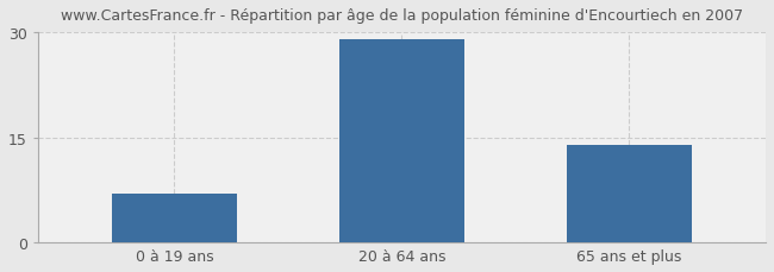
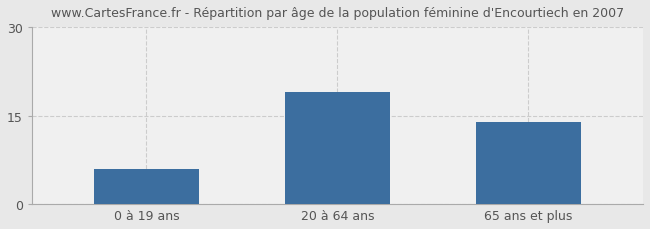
0 à 19 ans: 7 -> 6
20 à 64 ans: 29 -> 19
